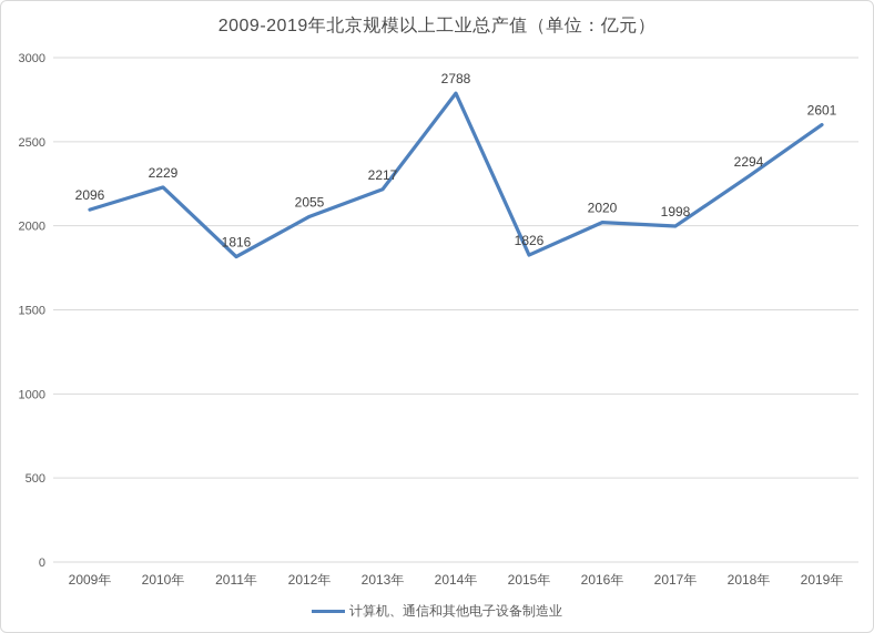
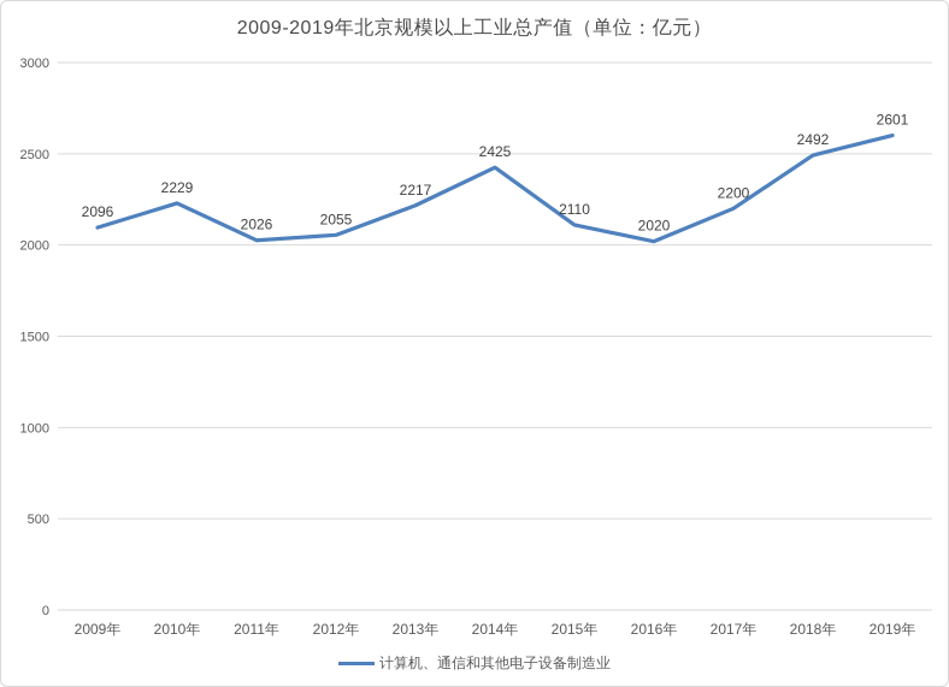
2011年: 1816 -> 2026
2014年: 2788 -> 2425
2015年: 1826 -> 2110
2017年: 1998 -> 2200
2018年: 2294 -> 2492
